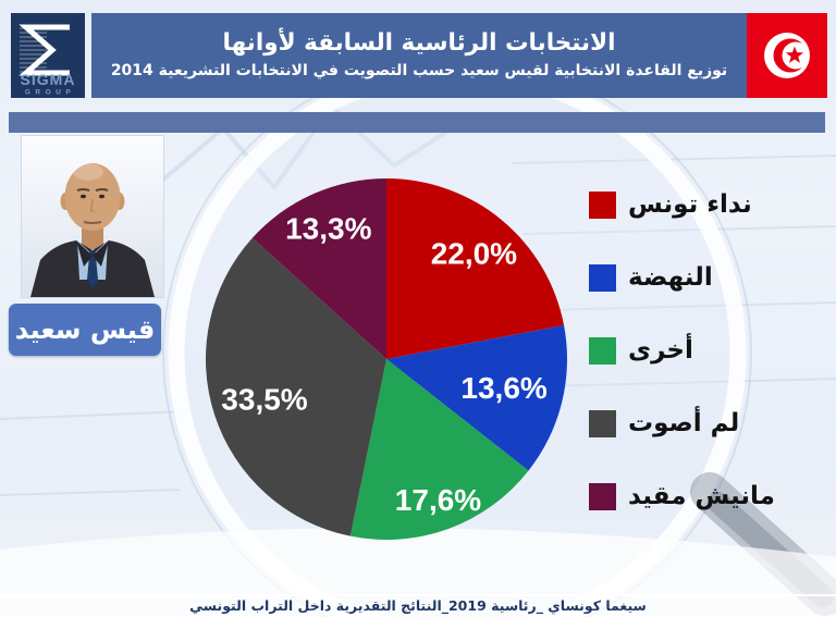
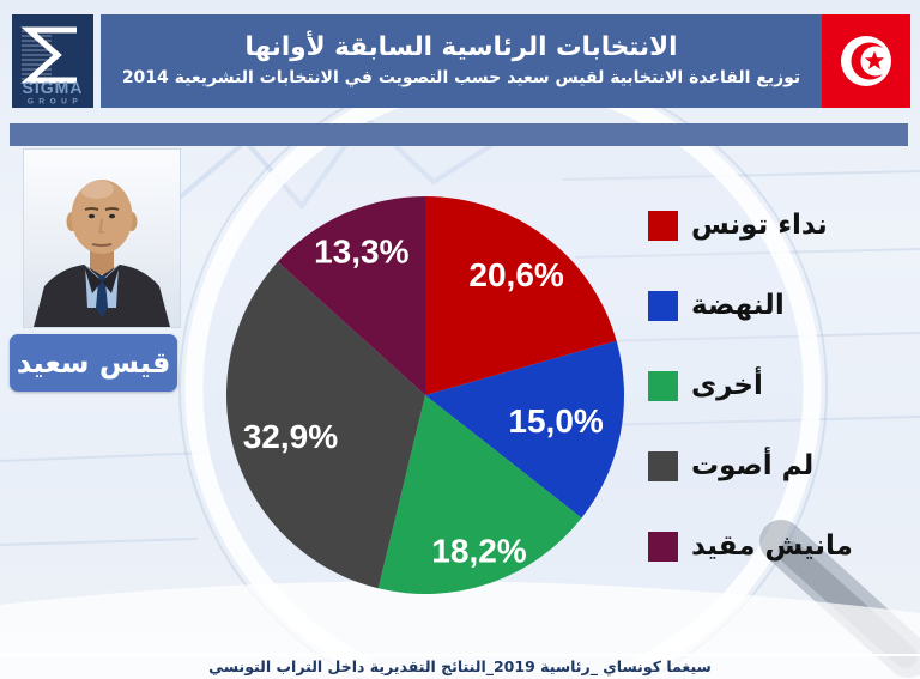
نداء تونس: 22,0% -> 20,6%
النهضة: 13,6% -> 15,0%
أخرى: 17,6% -> 18,2%
لم أصوت: 33,5% -> 32,9%
